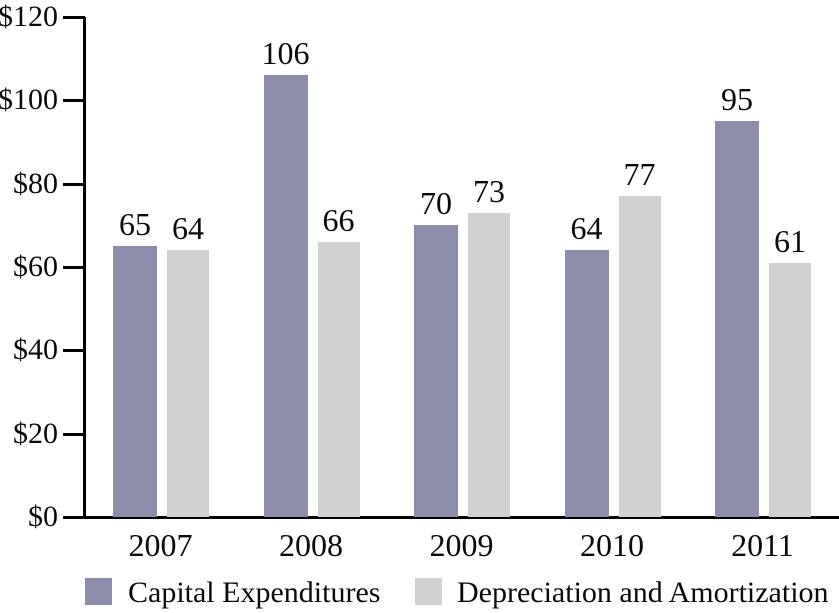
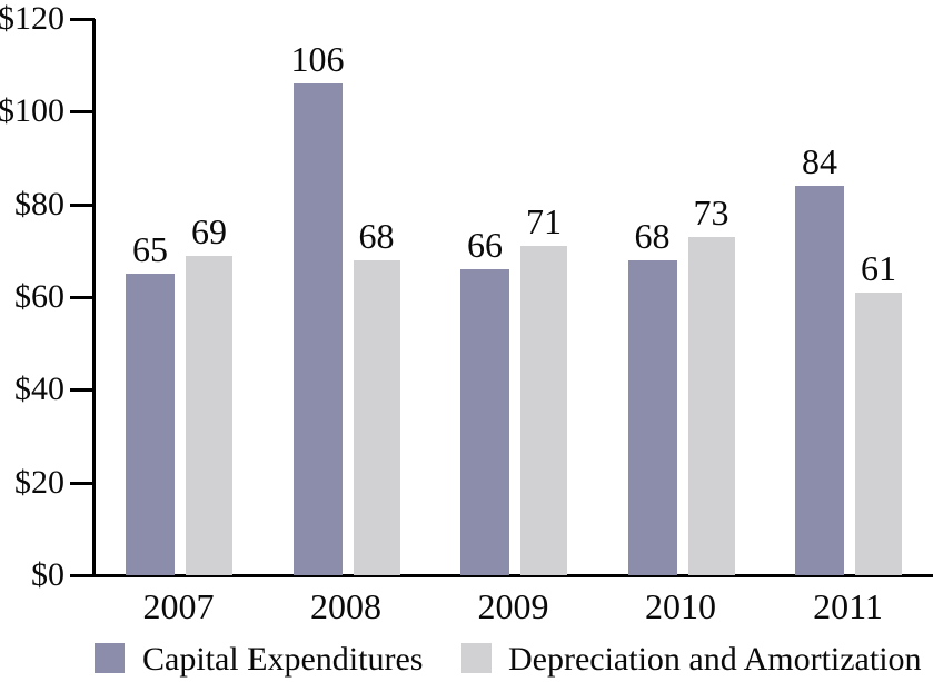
Depreciation and Amortization/2007: 64 -> 69
Depreciation and Amortization/2008: 66 -> 68
Capital Expenditures/2009: 70 -> 66
Depreciation and Amortization/2009: 73 -> 71
Capital Expenditures/2010: 64 -> 68
Depreciation and Amortization/2010: 77 -> 73
Capital Expenditures/2011: 95 -> 84
